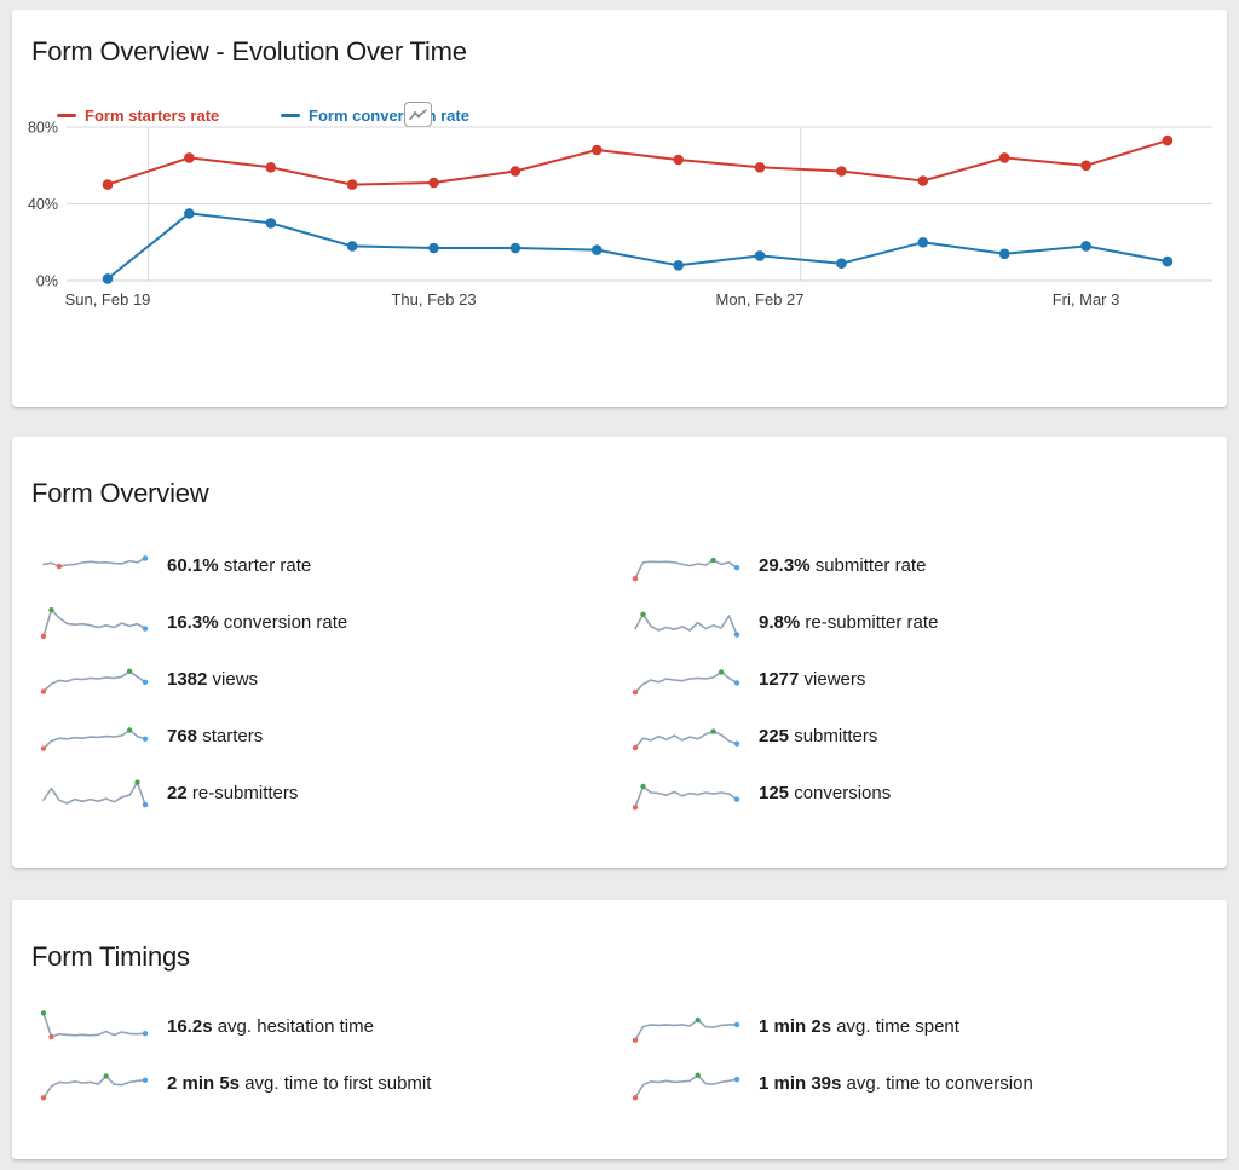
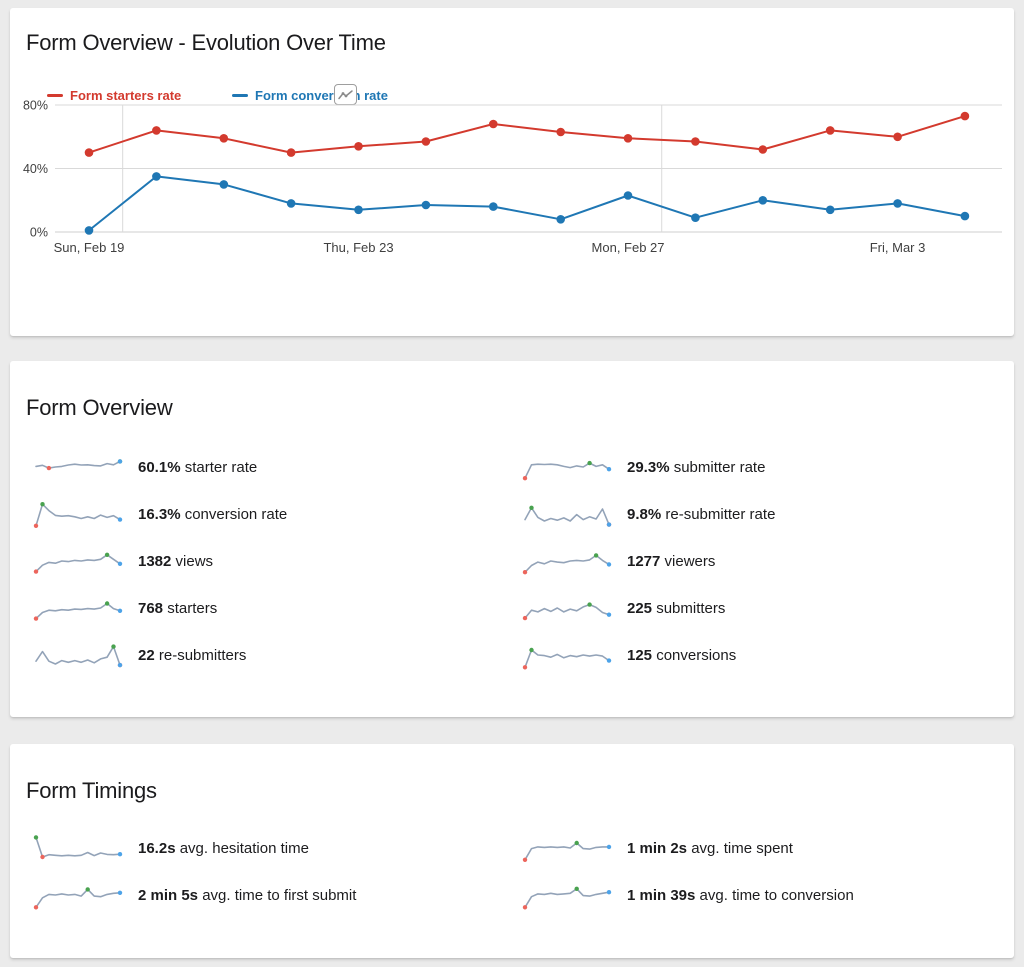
Form starters rate/Thu, Feb 23: 51% -> 54%
Form conversion rate/Thu, Feb 23: 17% -> 14%
Form conversion rate/Mon, Feb 27: 13% -> 23%
